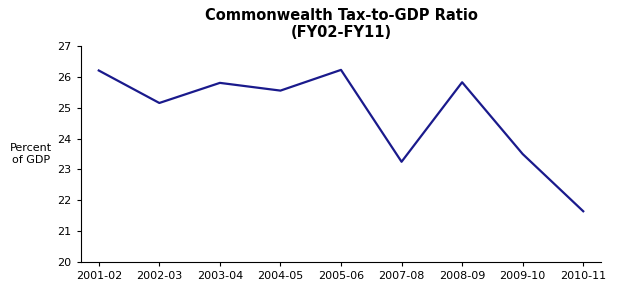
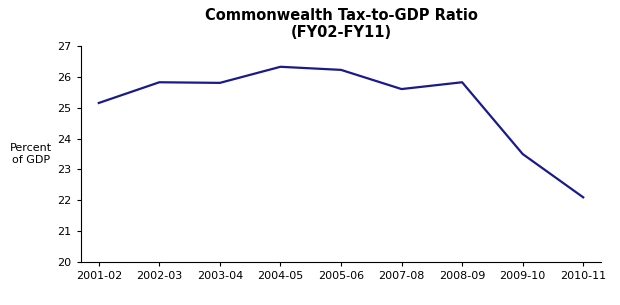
2001-02: 26.20 -> 25.15
2002-03: 25.15 -> 25.82
2004-05: 25.55 -> 26.32
2007-08: 23.25 -> 25.60
2010-11: 21.65 -> 22.10
